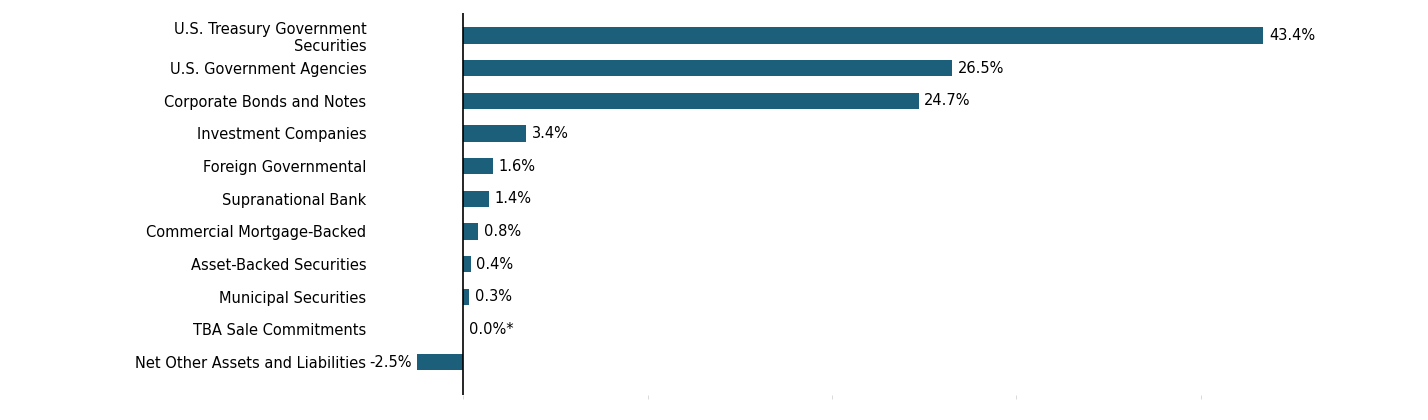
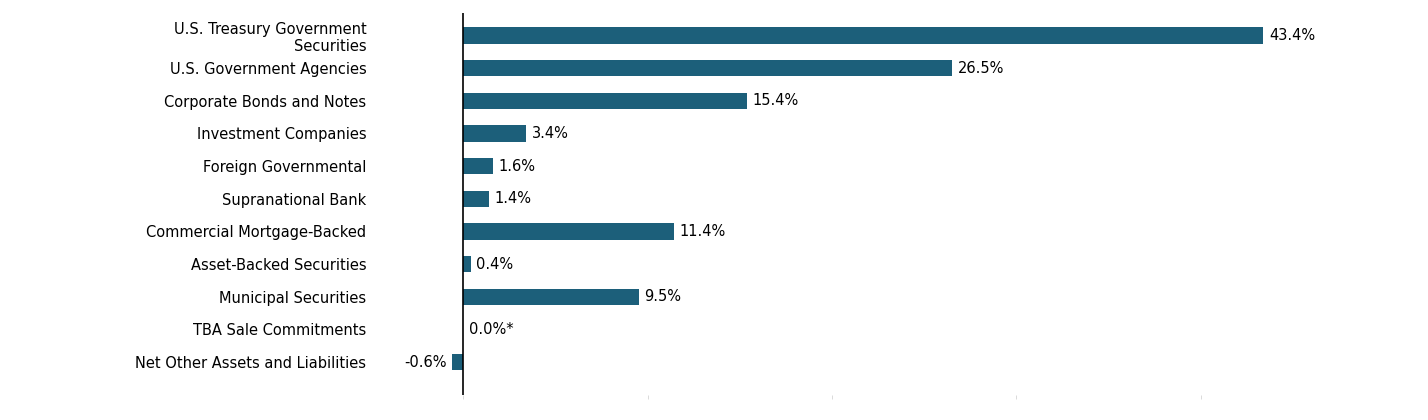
Corporate Bonds and Notes: 24.7% -> 15.4%
Commercial Mortgage-Backed: 0.8% -> 11.4%
Municipal Securities: 0.3% -> 9.5%
Net Other Assets and Liabilities: -2.5% -> -0.6%
